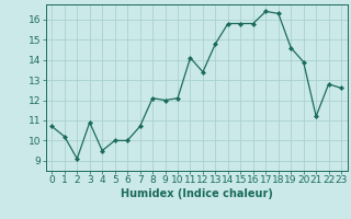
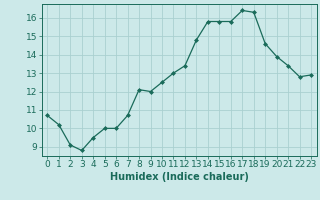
3: 10.9 -> 8.8
10: 12.1 -> 12.5
11: 14.1 -> 13.0
21: 11.2 -> 13.4
23: 12.6 -> 12.9
